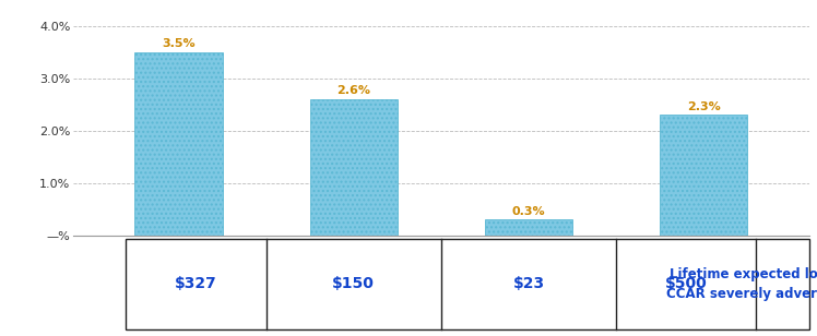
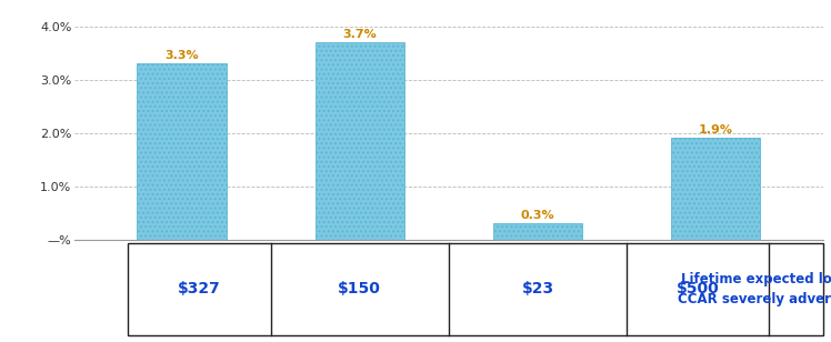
Commercial: 3.5% -> 3.3%
CRE: 2.6% -> 3.7%
Total: 2.3% -> 1.9%
